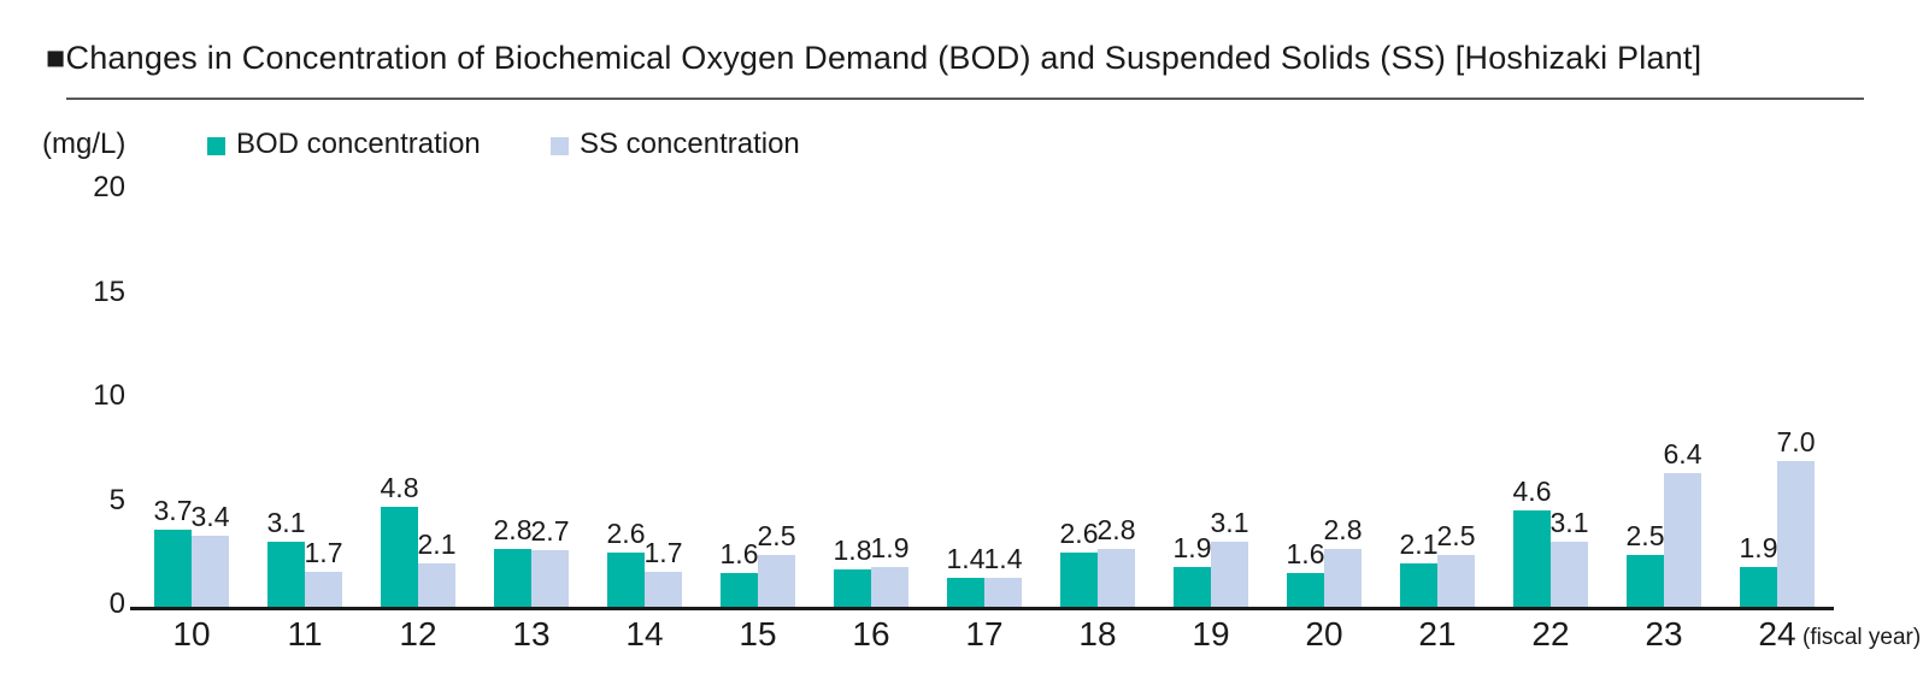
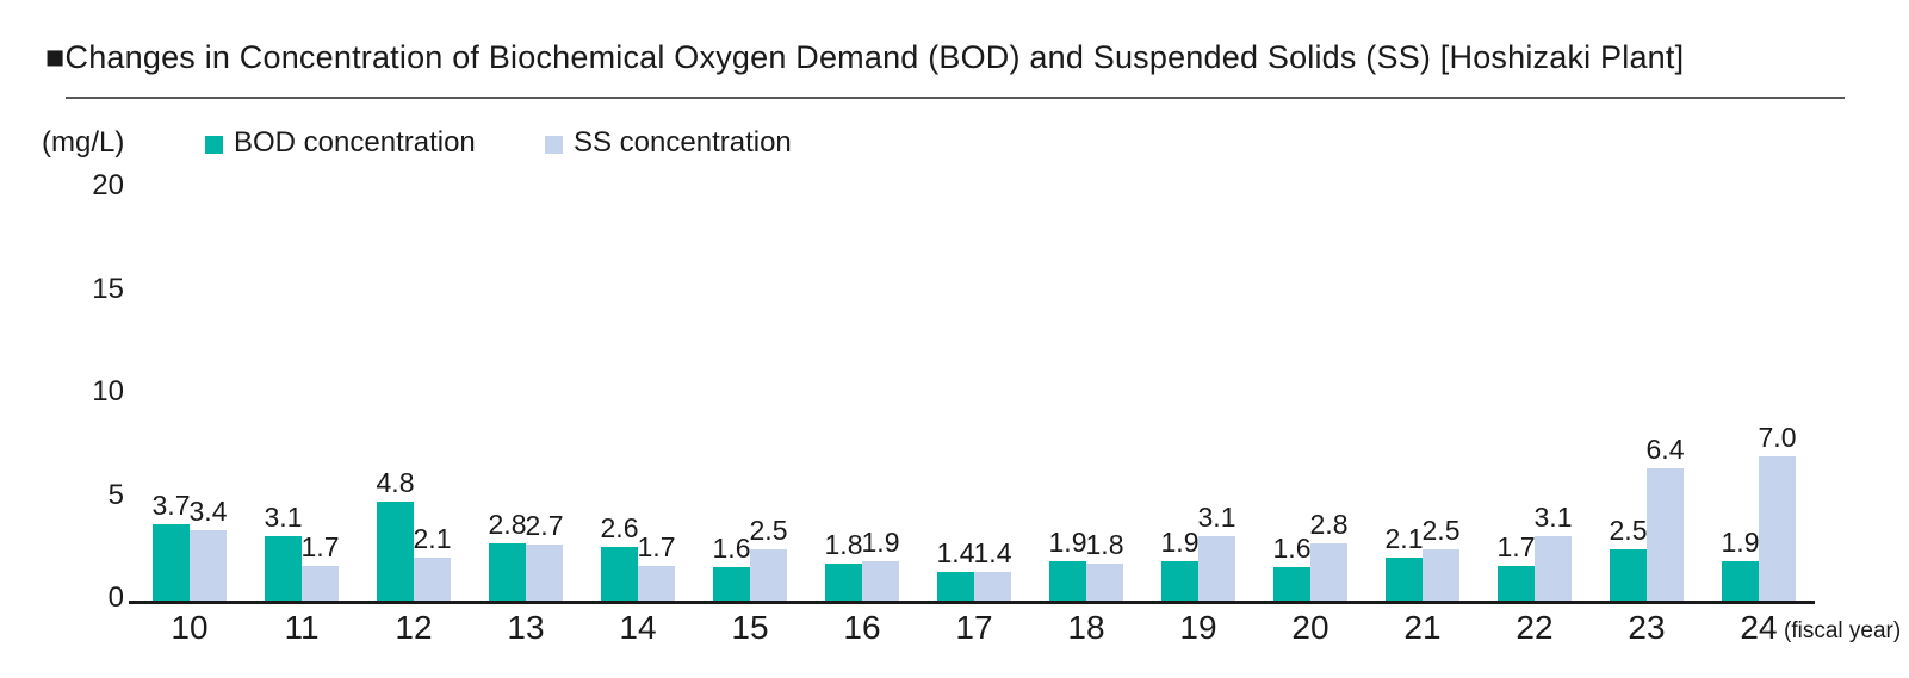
BOD concentration/18: 2.6 -> 1.9
SS concentration/18: 2.8 -> 1.8
BOD concentration/22: 4.6 -> 1.7
